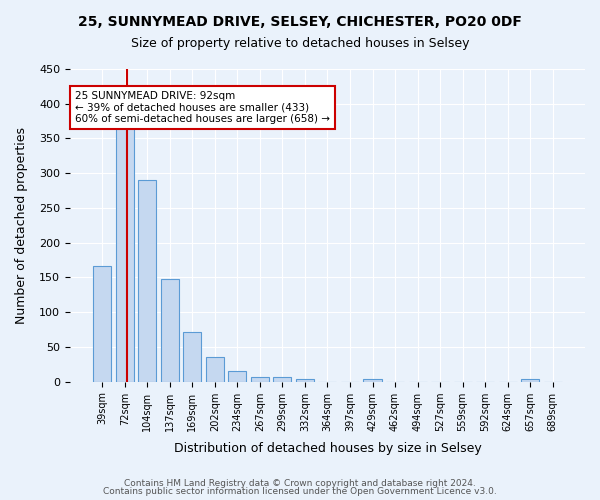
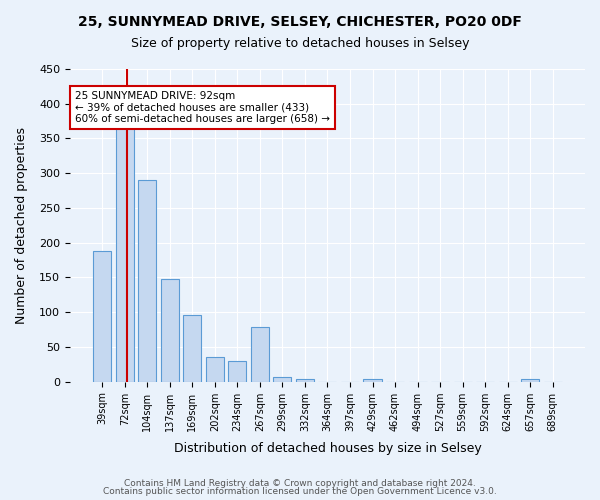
39sqm: 167 -> 188
169sqm: 71 -> 96
234sqm: 15 -> 30
267sqm: 7 -> 78
